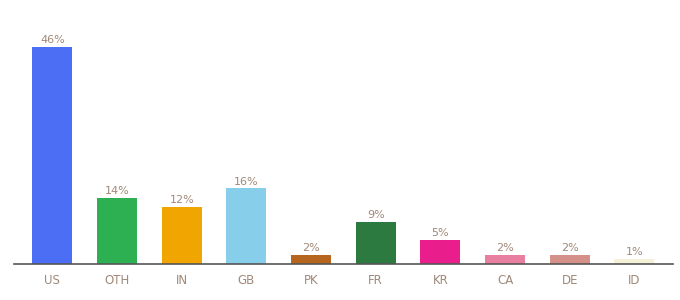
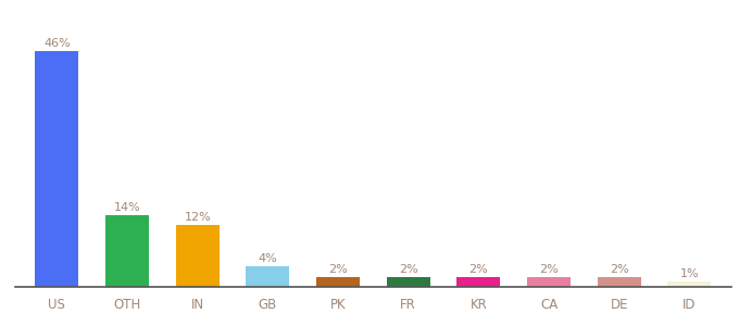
GB: 16% -> 4%
FR: 9% -> 2%
KR: 5% -> 2%
